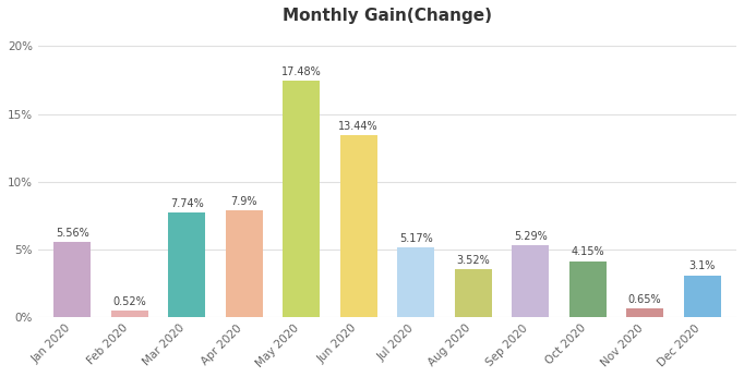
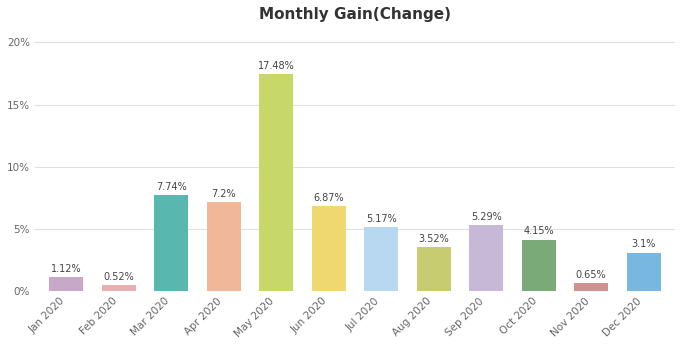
Jan 2020: 5.56% -> 1.12%
Apr 2020: 7.9% -> 7.2%
Jun 2020: 13.44% -> 6.87%
